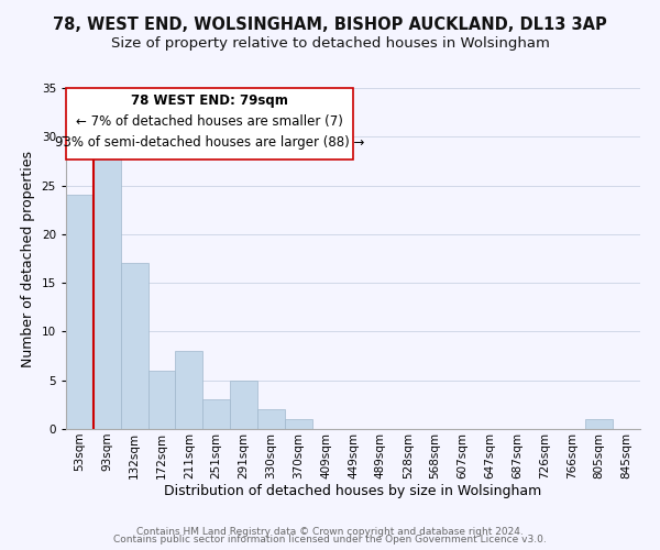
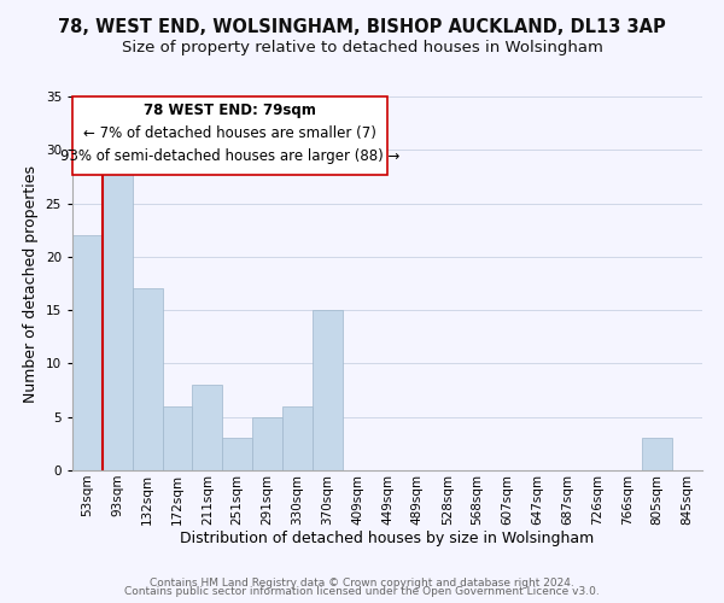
53sqm: 24 -> 22
330sqm: 2 -> 6
370sqm: 1 -> 15
805sqm: 1 -> 3
